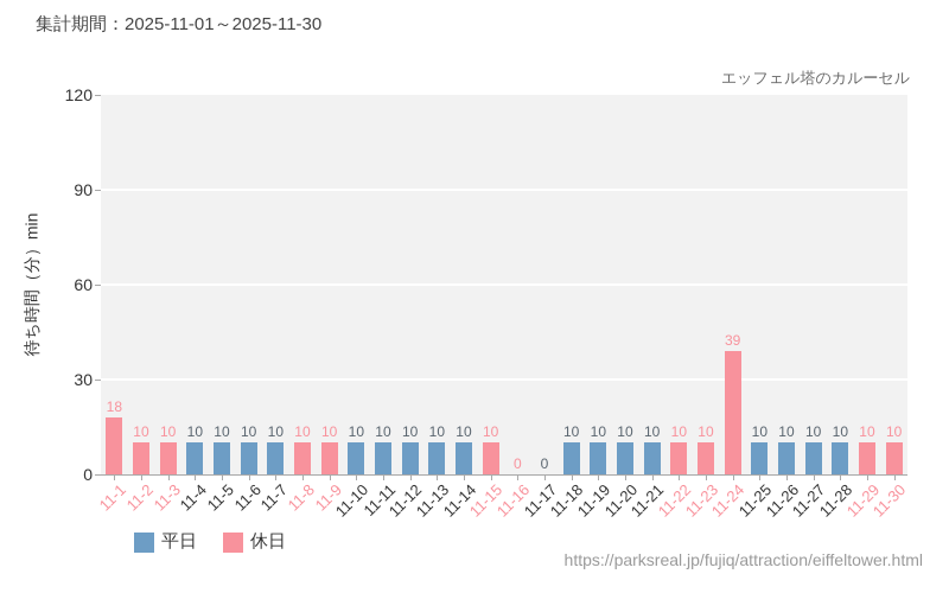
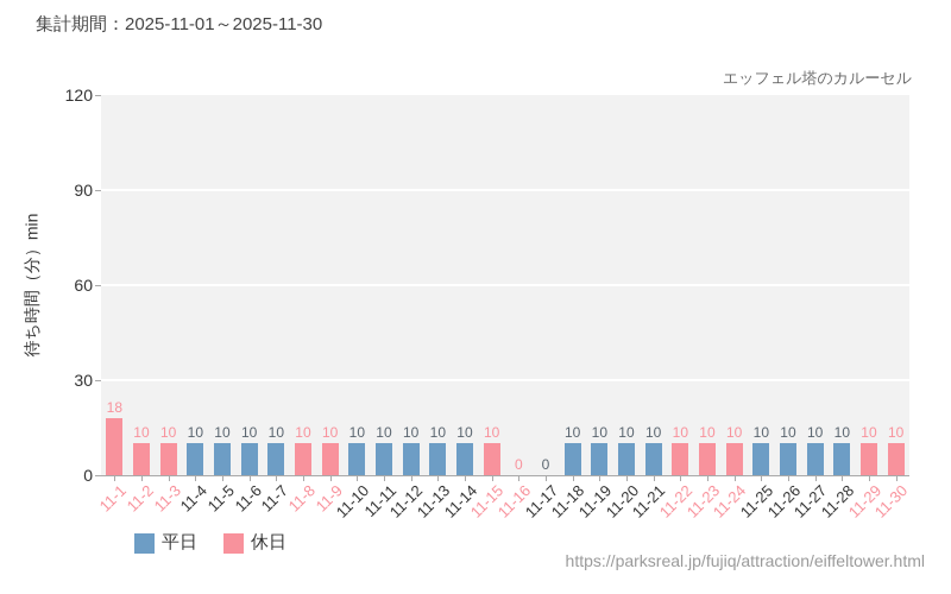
11-24: 39 -> 10
